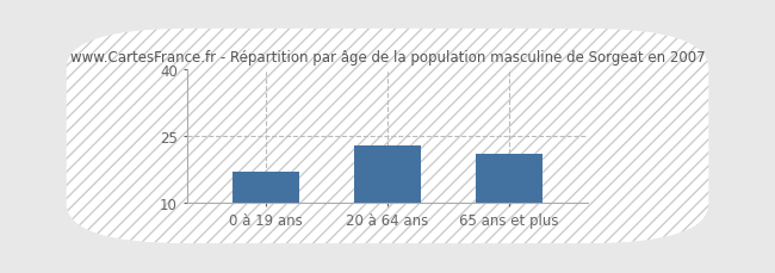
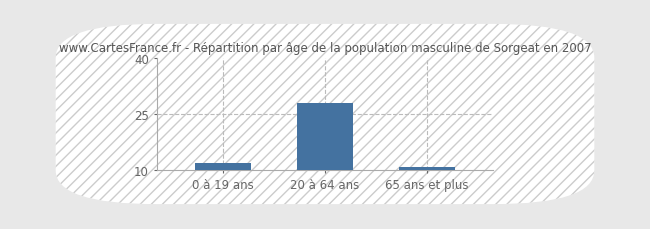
0 à 19 ans: 17 -> 12
20 à 64 ans: 23 -> 28
65 ans et plus: 21 -> 11
